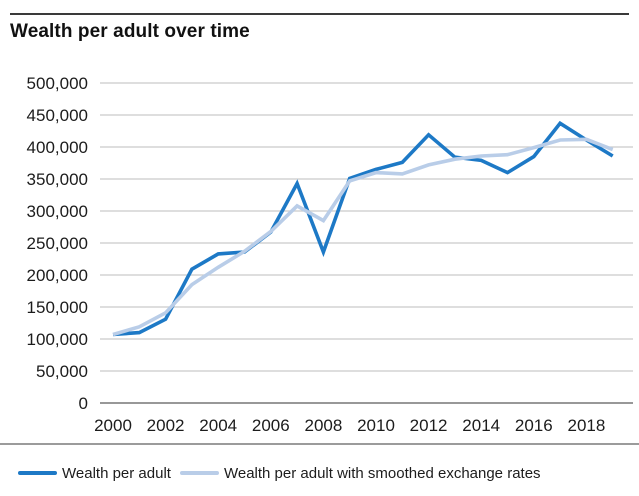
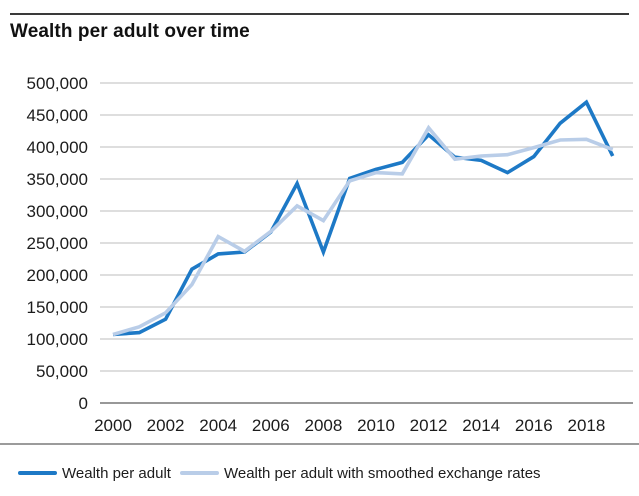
Wealth per adult with smoothed exchange rates/2004: 210000 -> 260000
Wealth per adult with smoothed exchange rates/2012: 370000 -> 430000
Wealth per adult/2018: 410000 -> 470000
